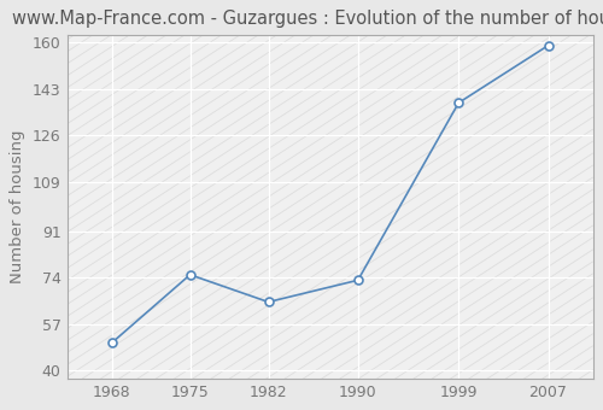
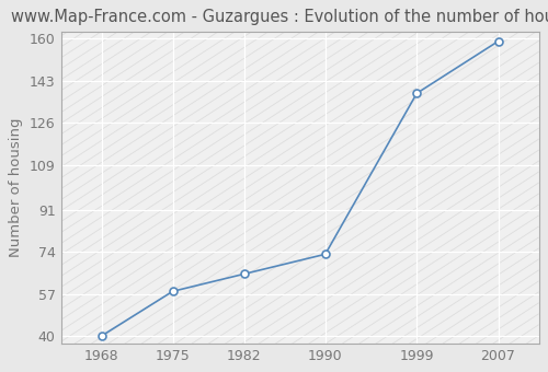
1968: 50 -> 40
1975: 75 -> 58
